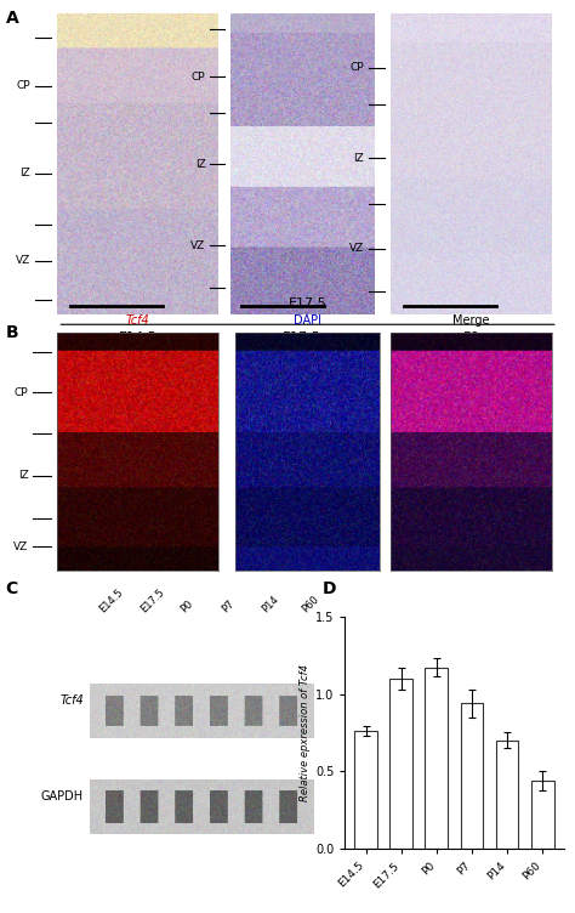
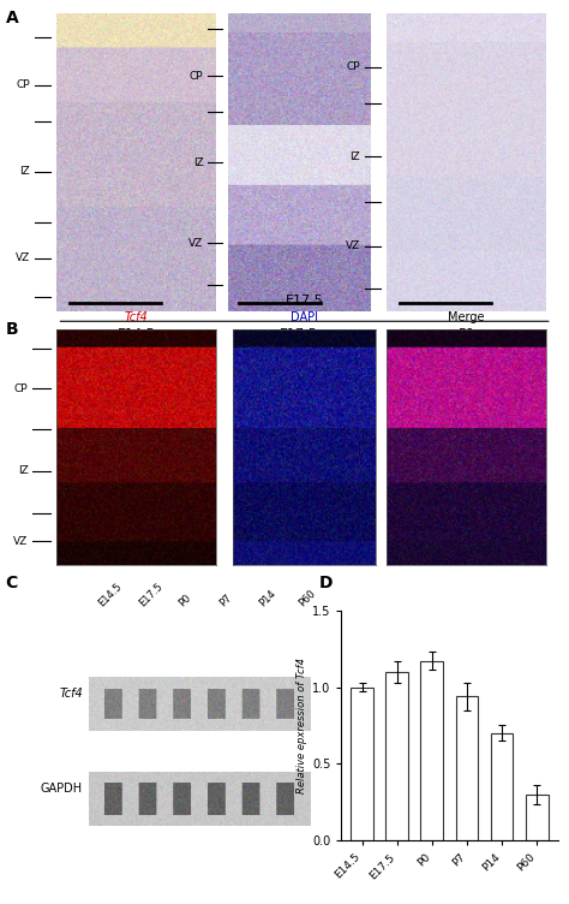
E14.5: 0.76 -> 1.00
P60: 0.44 -> 0.30
